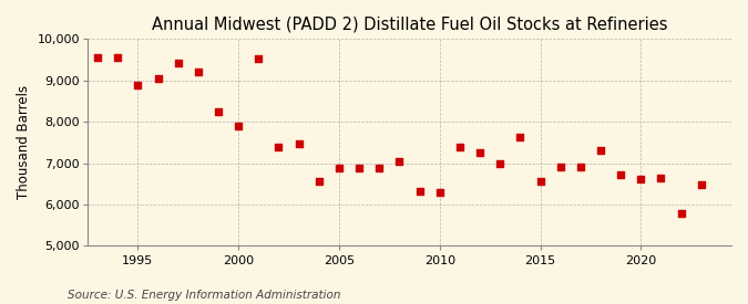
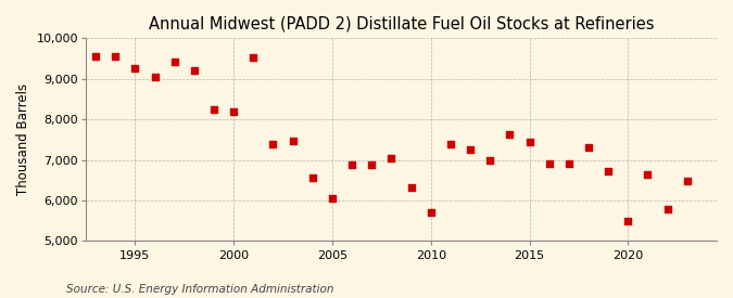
1995: 8,880 -> 9,250
2000: 7,900 -> 8,200
2005: 6,890 -> 6,050
2010: 6,300 -> 5,700
2015: 6,560 -> 7,450
2020: 6,620 -> 5,500
